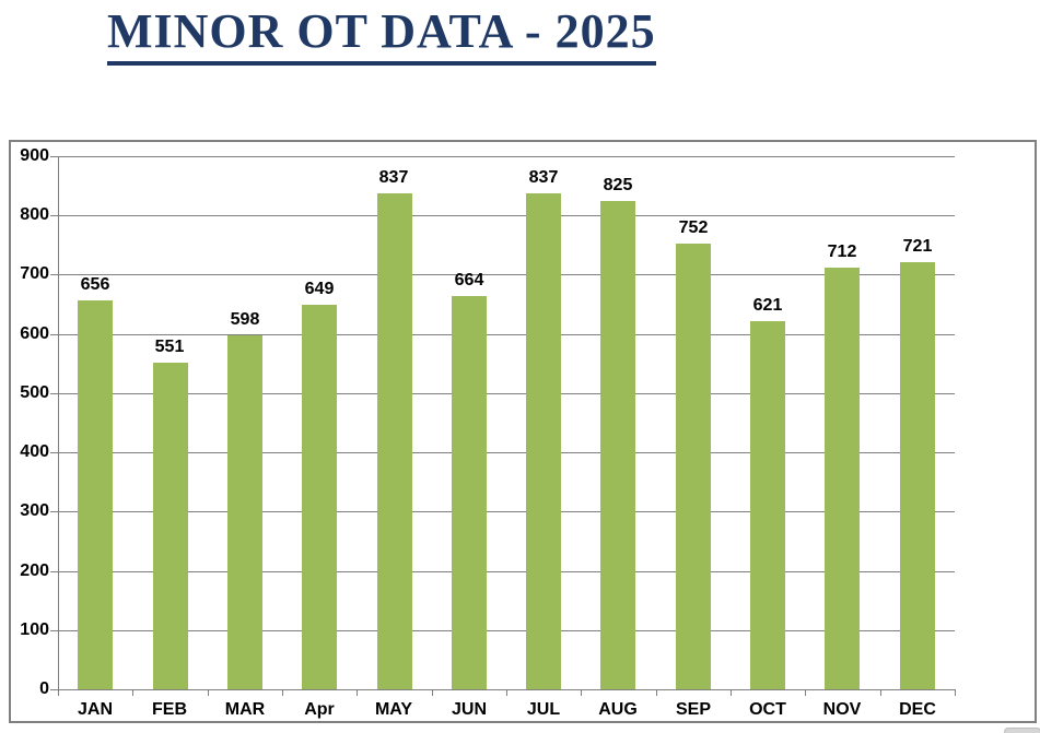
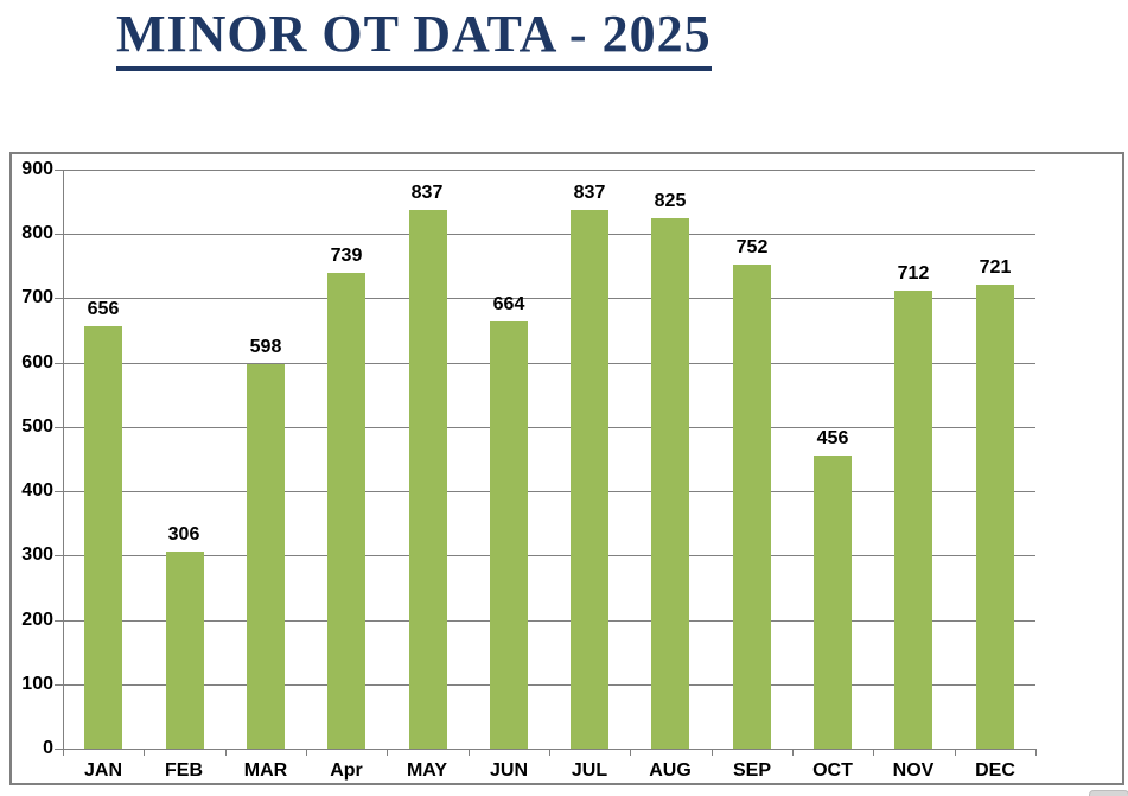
FEB: 551 -> 306
Apr: 649 -> 739
OCT: 621 -> 456
